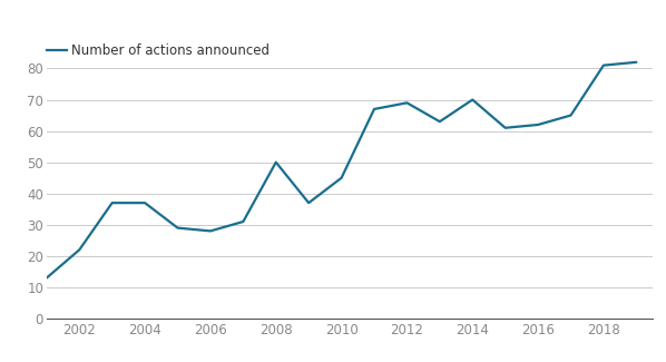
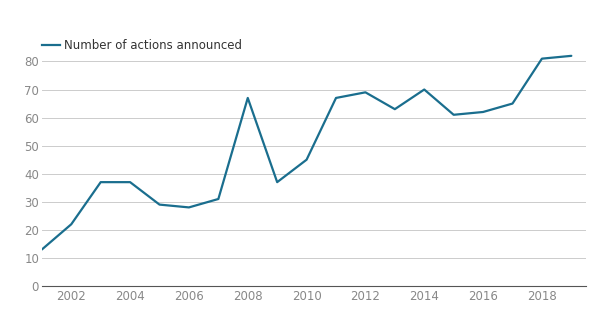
2008: 50 -> 67
